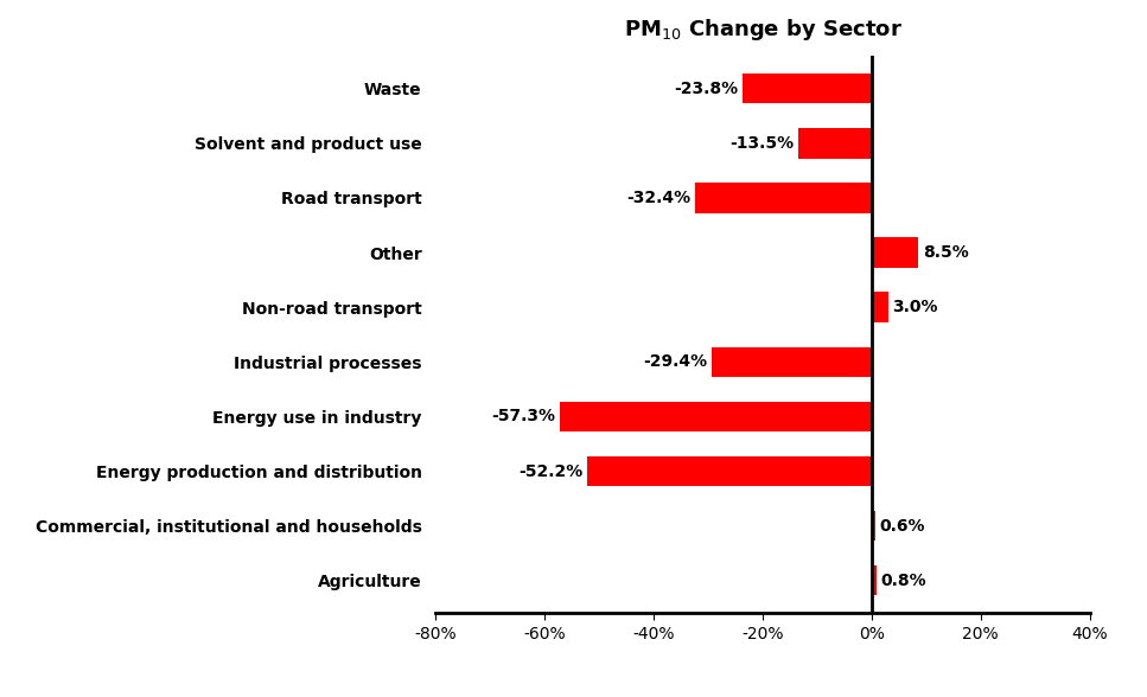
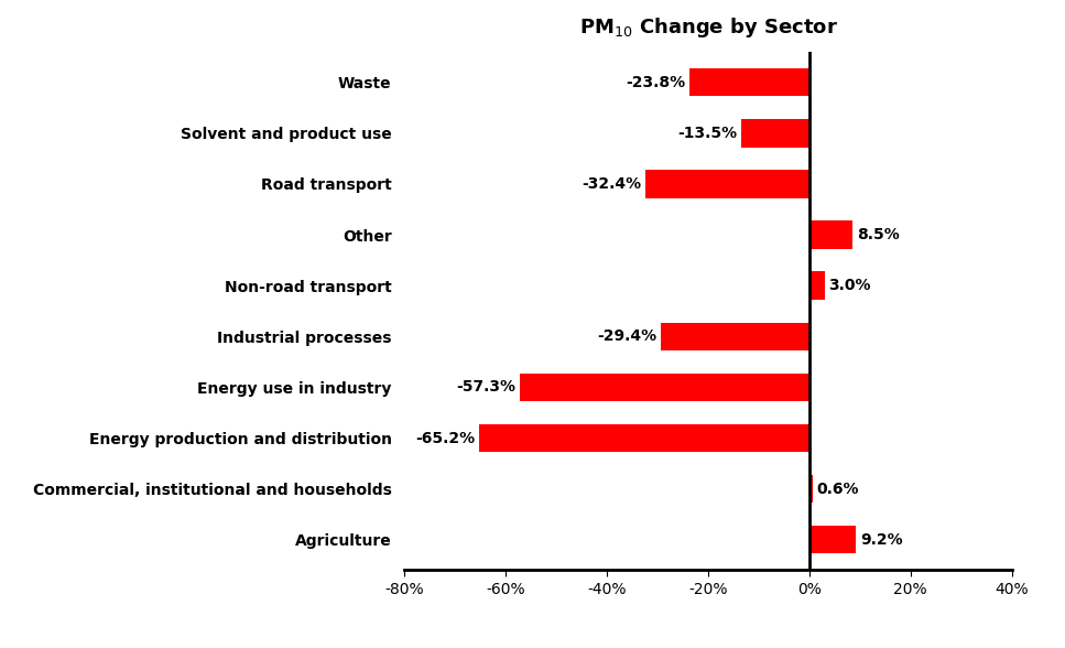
Energy production and distribution: -52.2% -> -65.2%
Agriculture: 0.8% -> 9.2%
